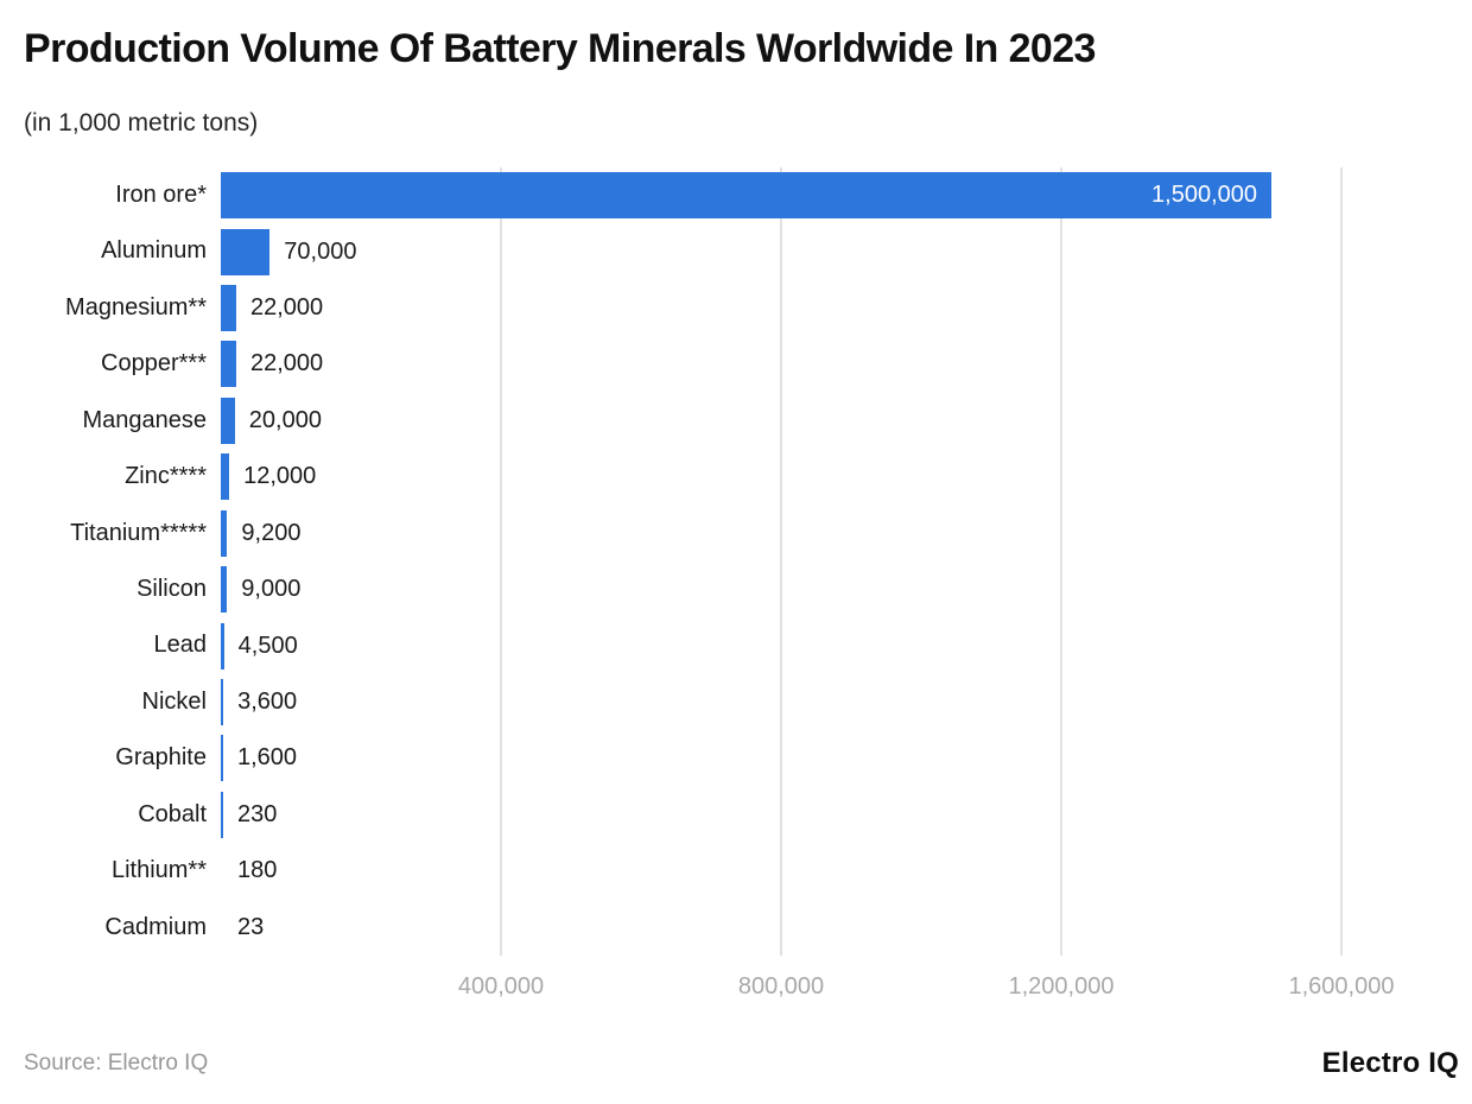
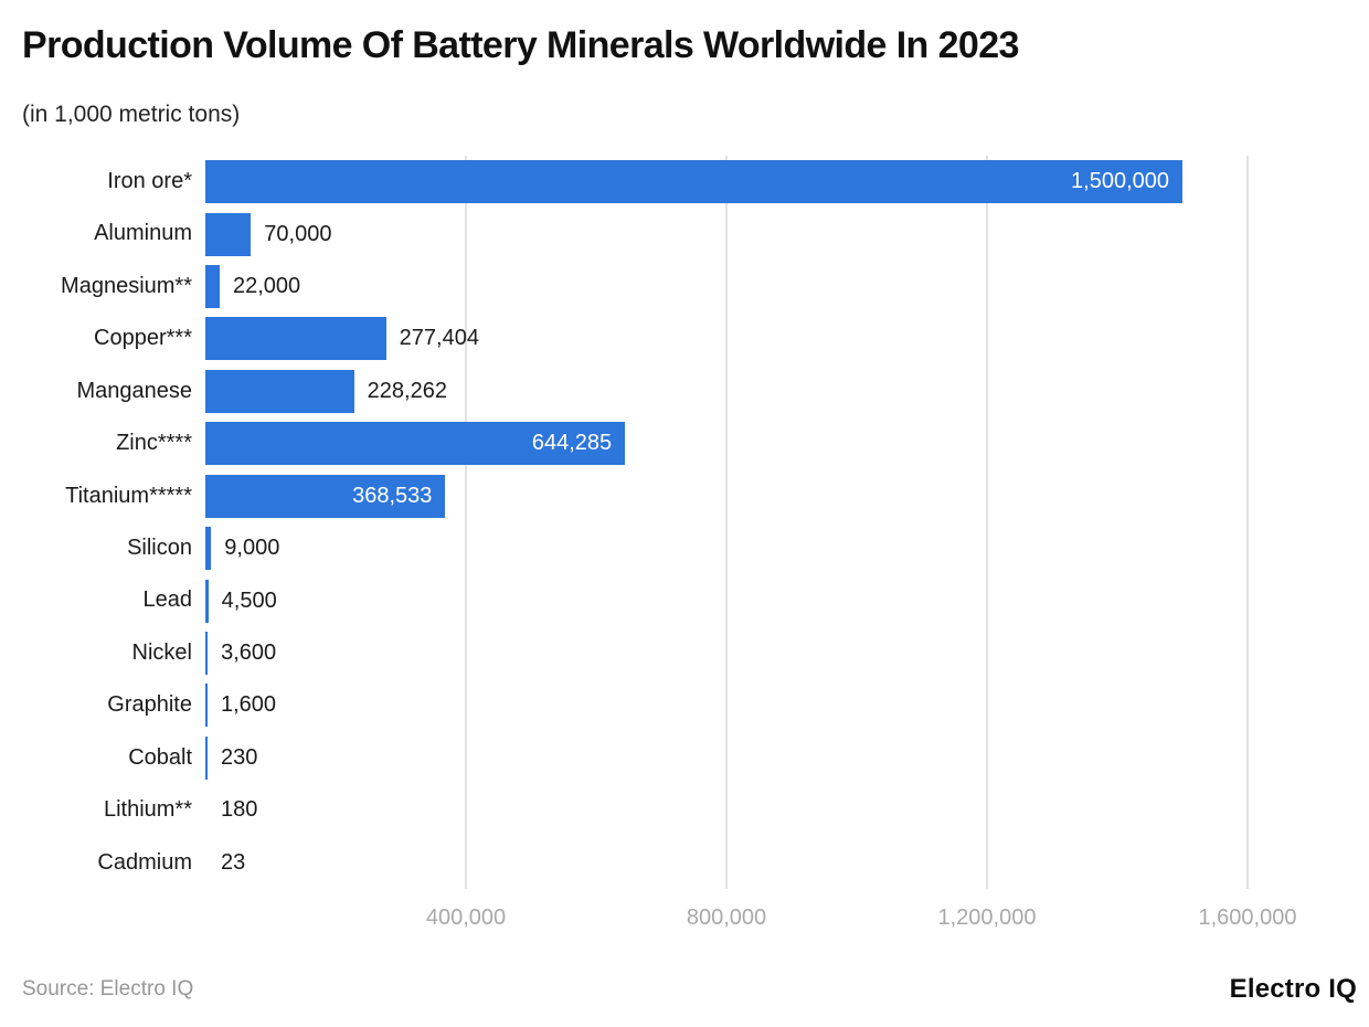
Copper***: 22,000 -> 277,404
Manganese: 20,000 -> 228,262
Zinc****: 12,000 -> 644,285
Titanium*****: 9,200 -> 368,533
